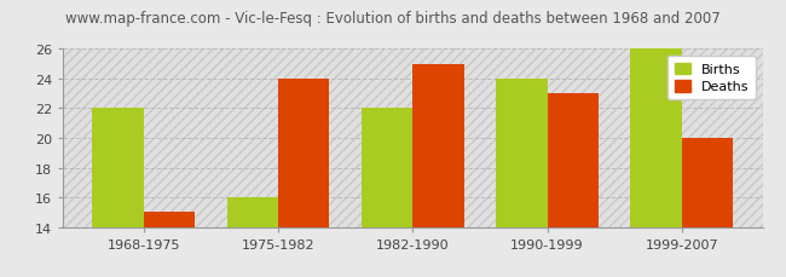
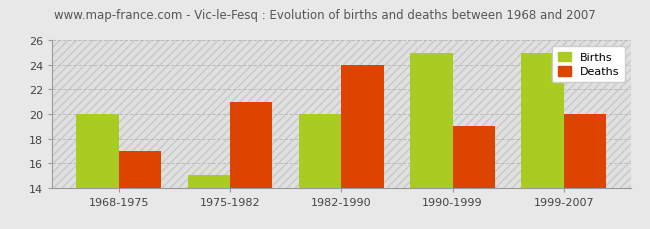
Births/1968-1975: 22 -> 20
Deaths/1968-1975: 15 -> 17
Births/1975-1982: 16 -> 15
Deaths/1975-1982: 24 -> 21
Births/1982-1990: 22 -> 20
Deaths/1982-1990: 25 -> 24
Births/1990-1999: 24 -> 25
Deaths/1990-1999: 23 -> 19
Births/1999-2007: 26 -> 25
